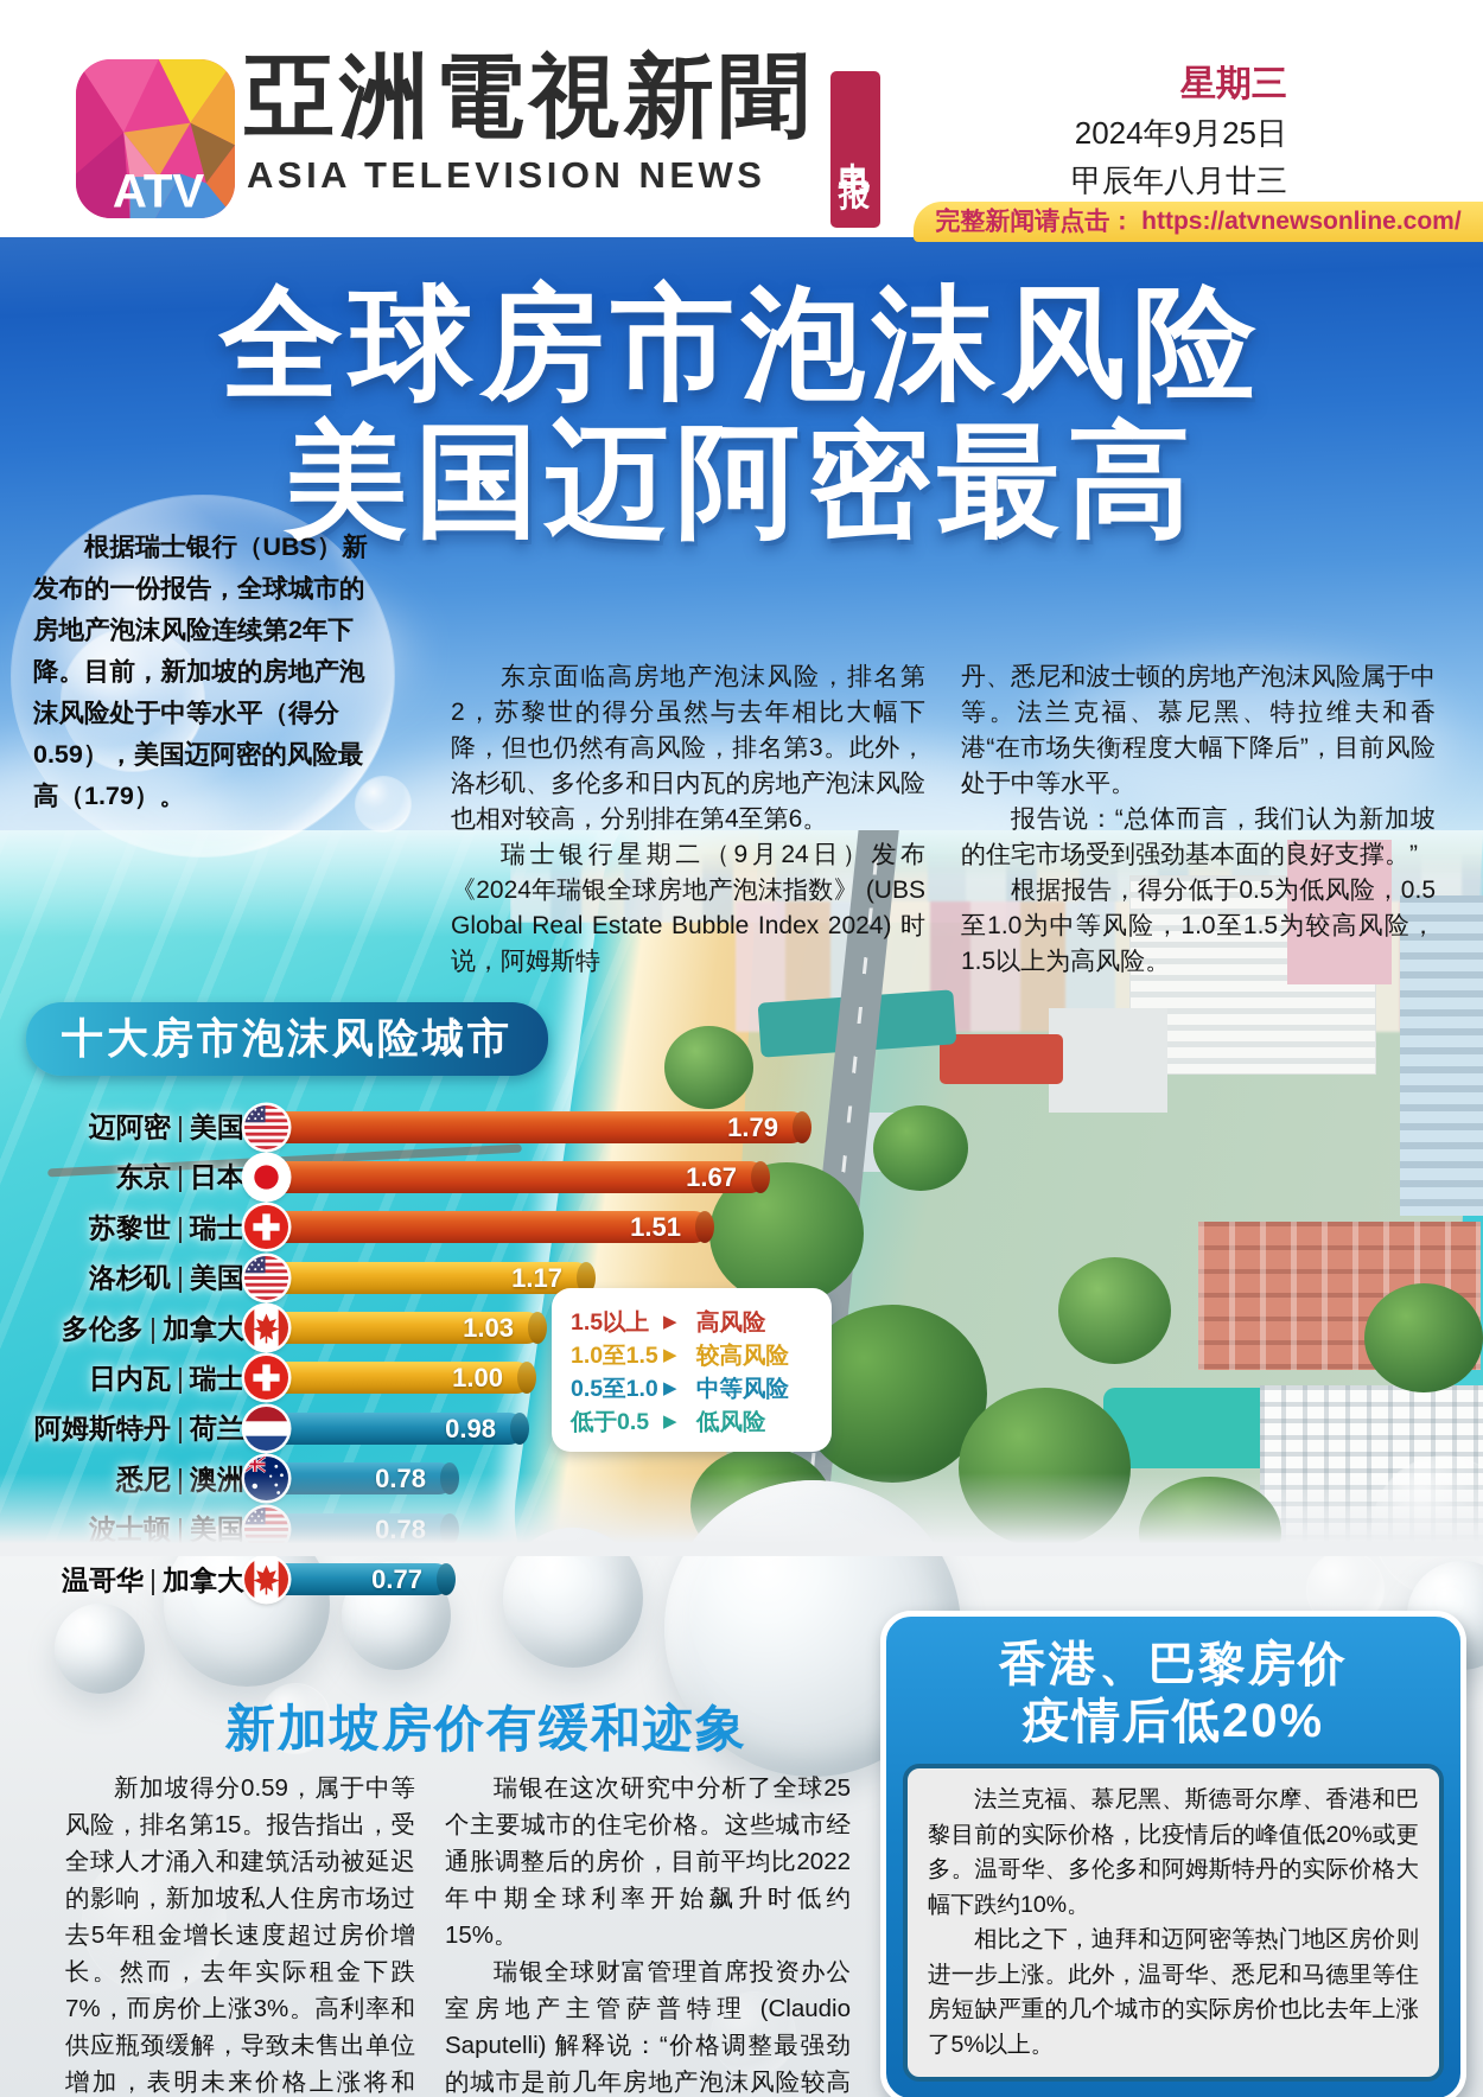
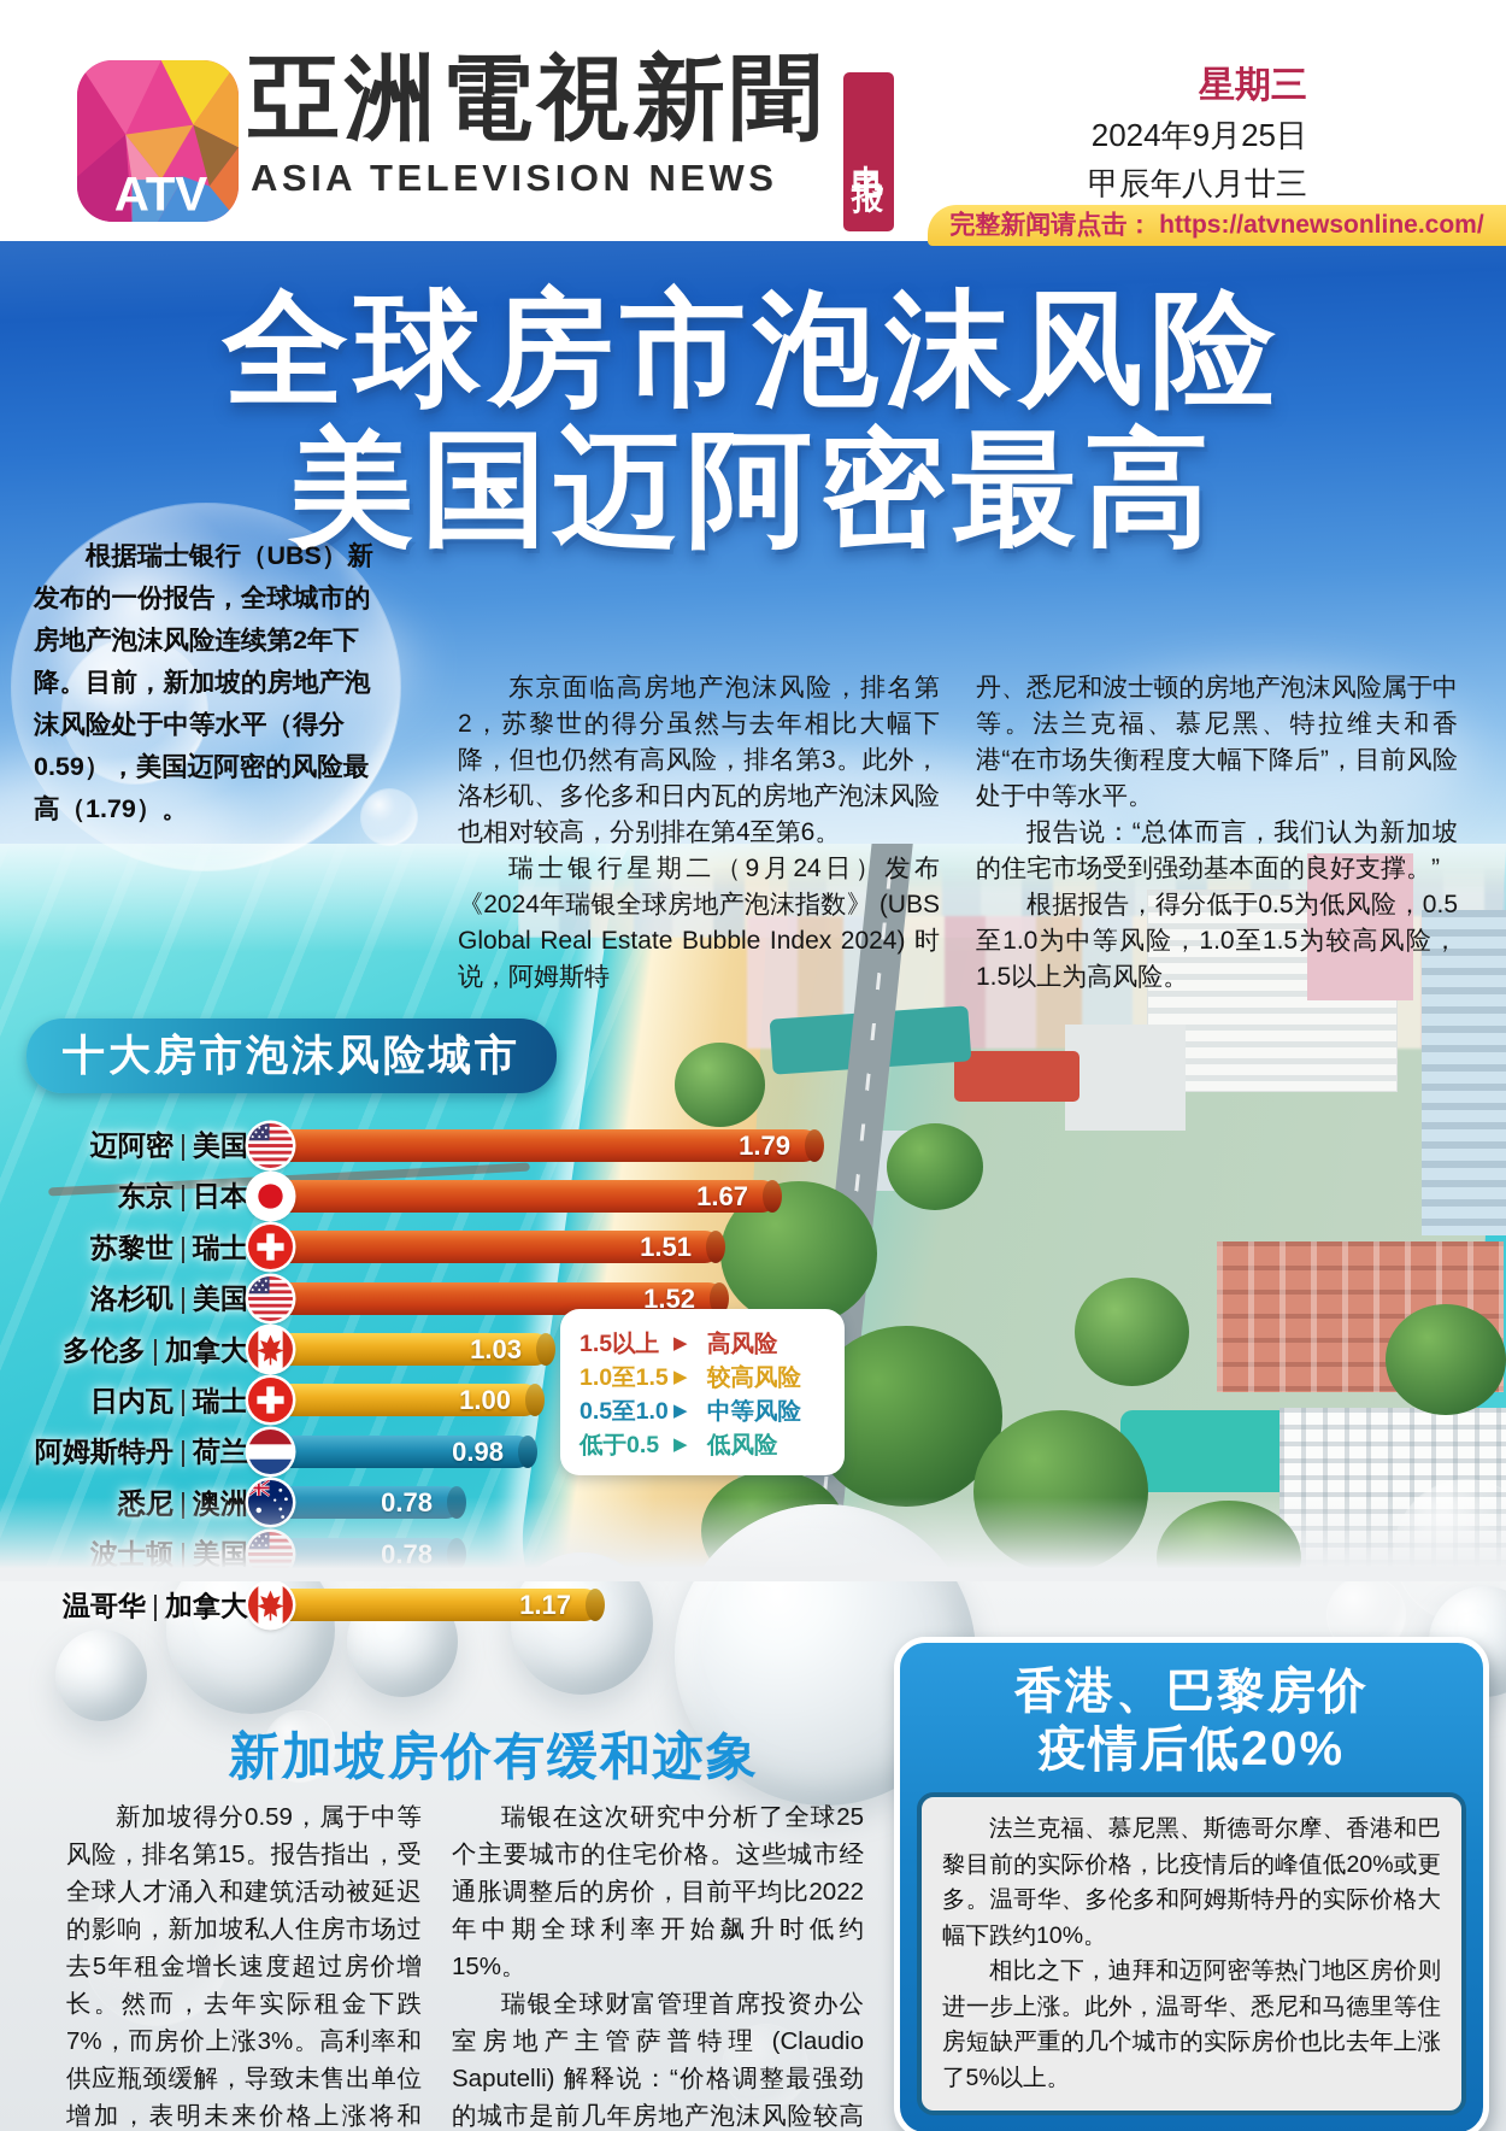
洛杉矶: 1.17 -> 1.52
温哥华: 0.77 -> 1.17
